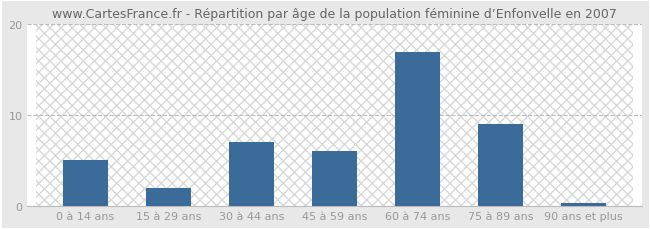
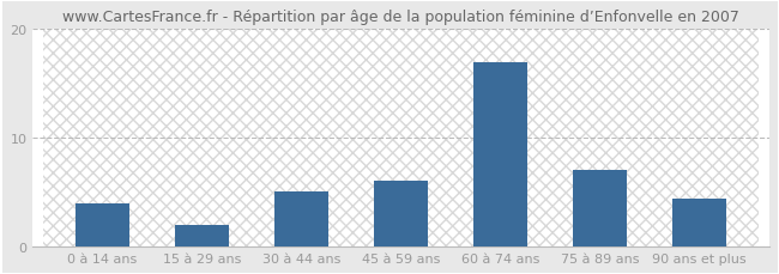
0 à 14 ans: 5.0 -> 4.0
30 à 44 ans: 7.0 -> 5.0
75 à 89 ans: 9.0 -> 7.0
90 ans et plus: 0.3 -> 4.4
